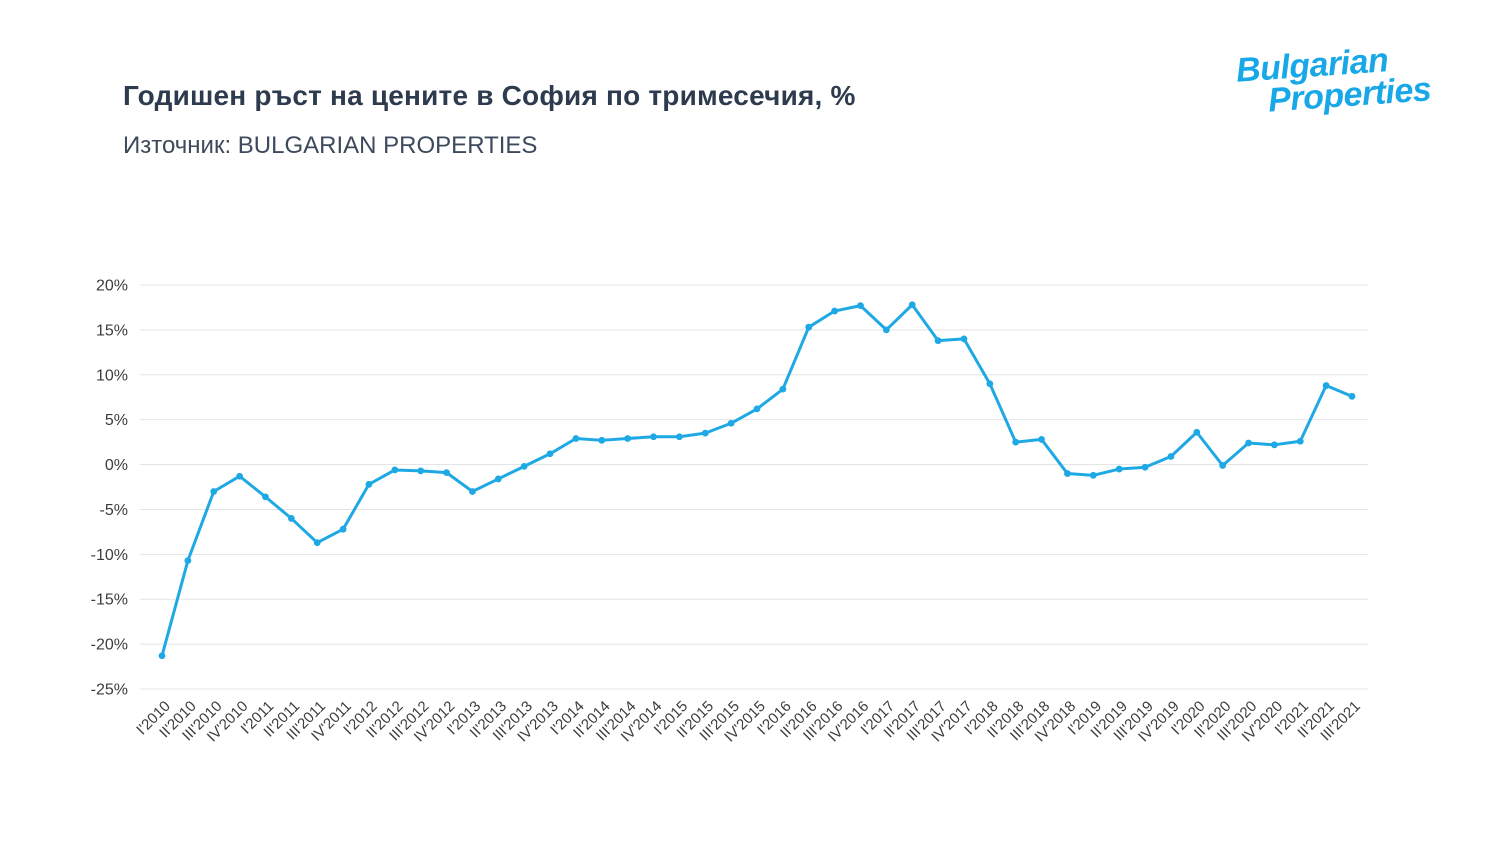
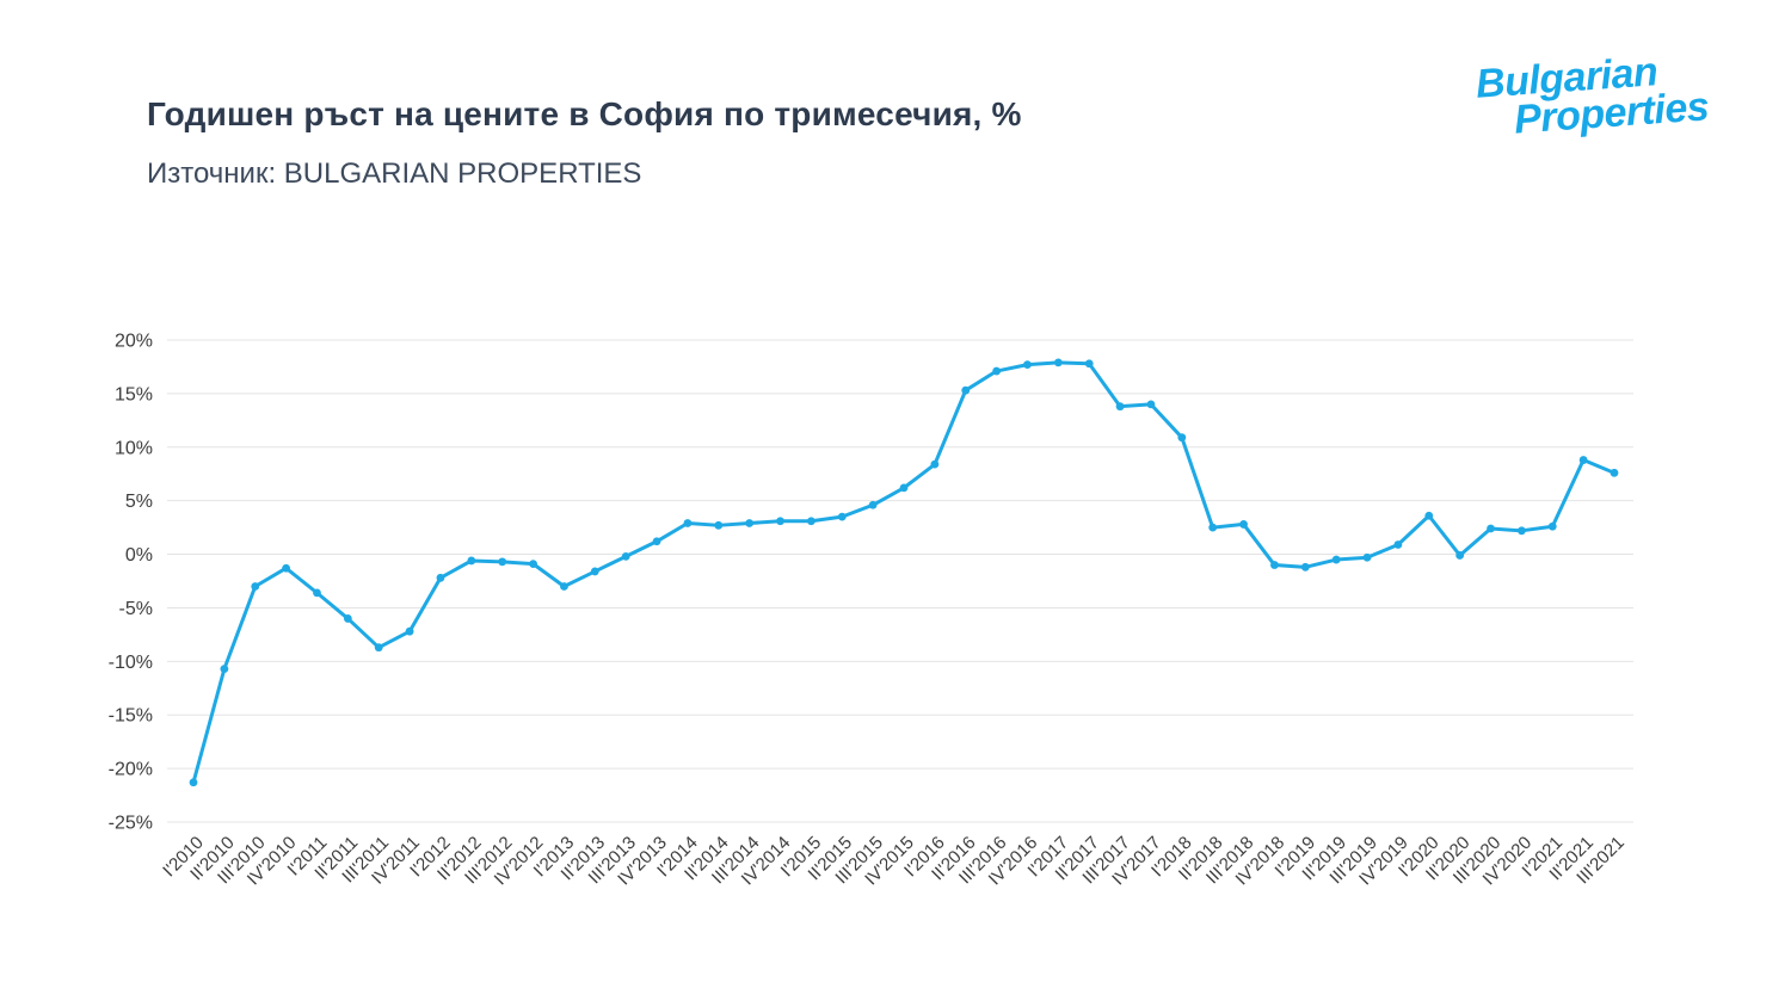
I'2017: 15% -> 18%
I'2018: 9% -> 11%
